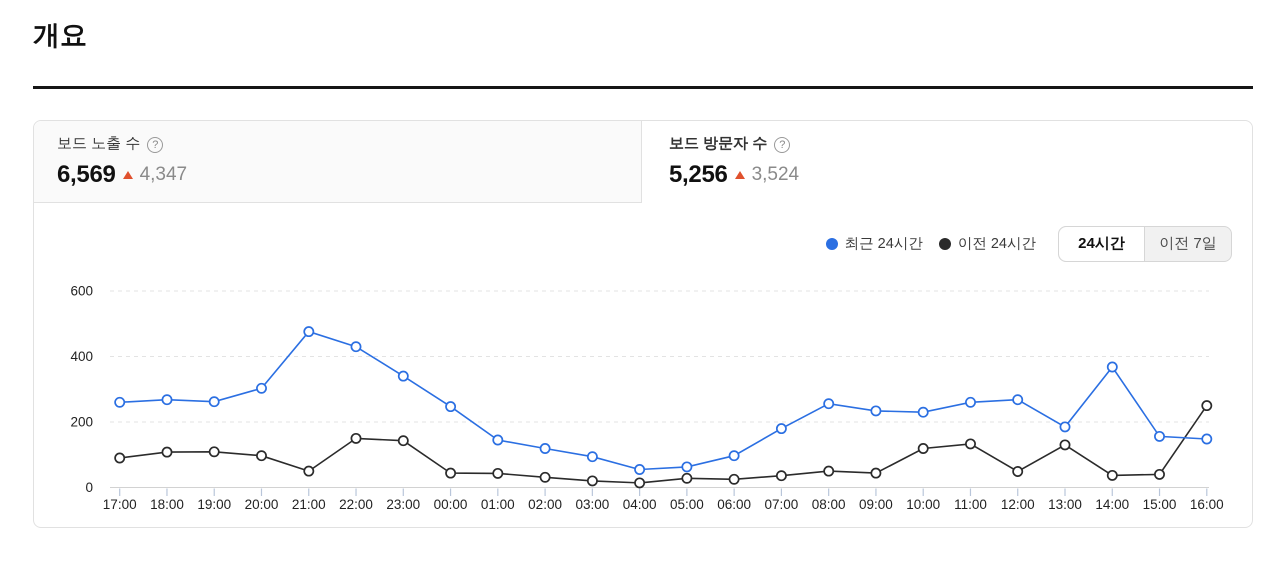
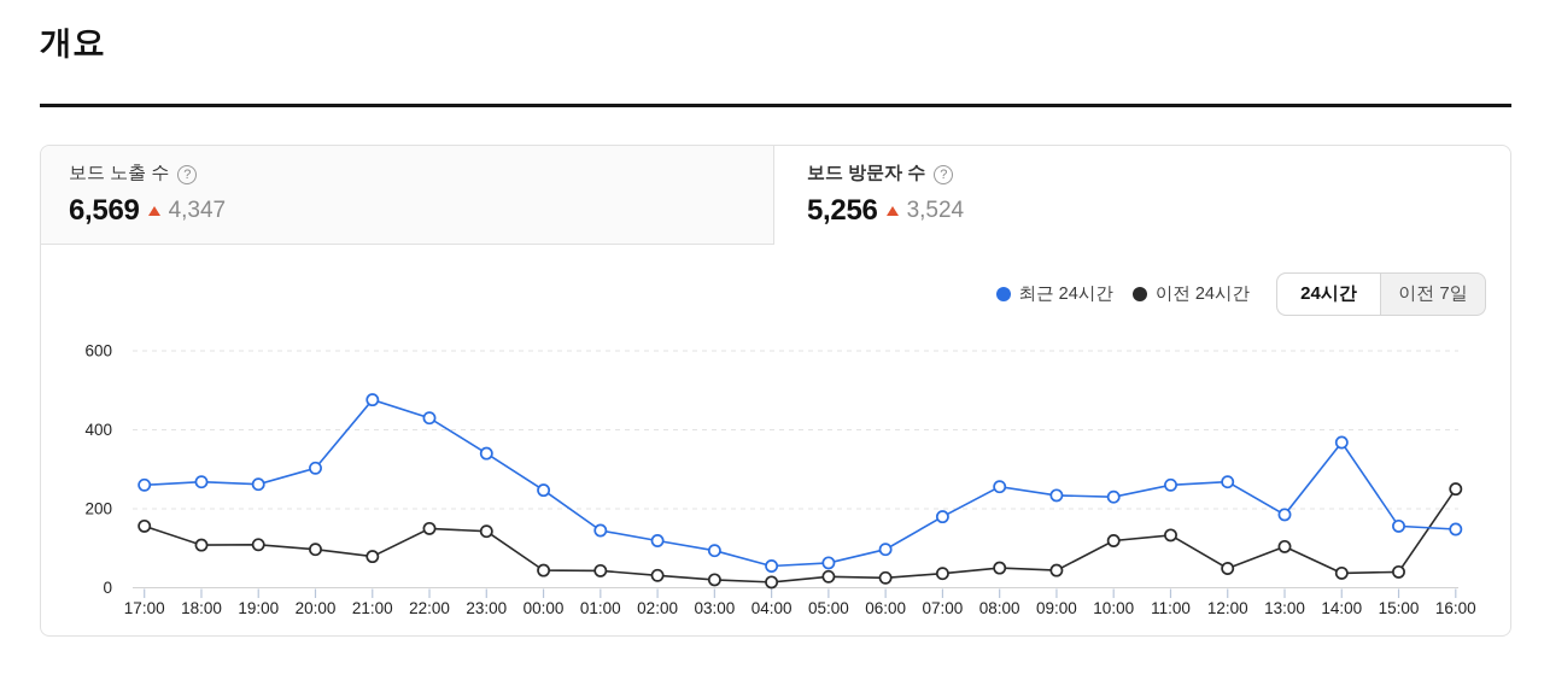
이전 24시간/17:00: 90 -> 160
이전 24시간/21:00: 50 -> 80
이전 24시간/13:00: 130 -> 100
